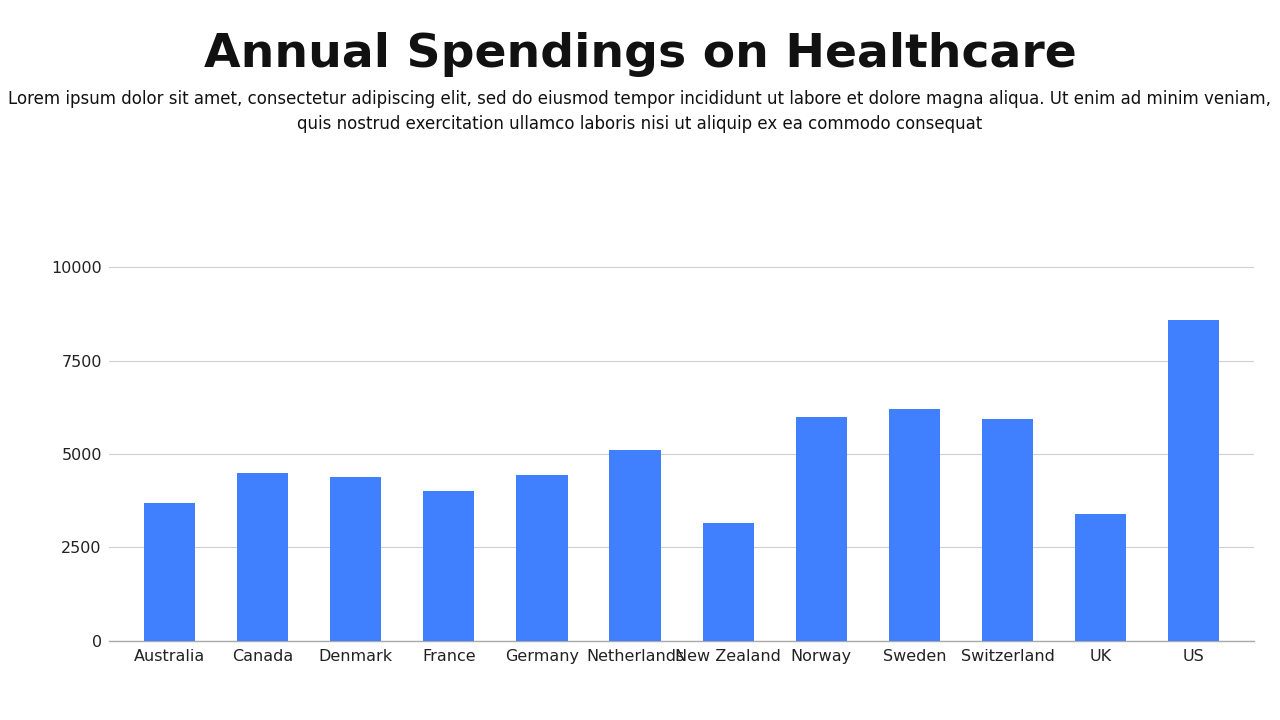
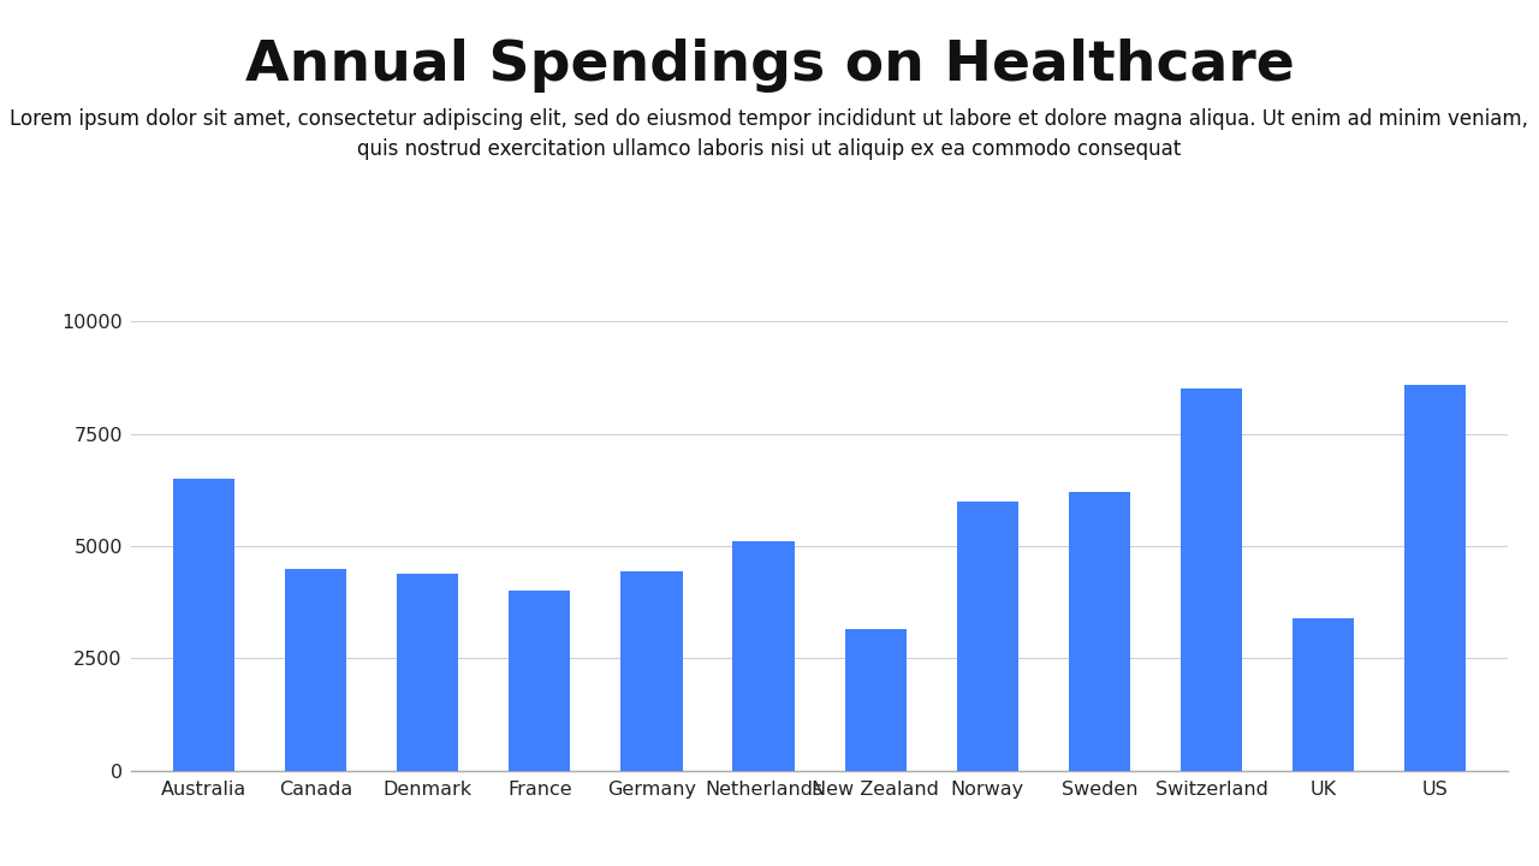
Australia: 3700 -> 6500
Switzerland: 5950 -> 8500
